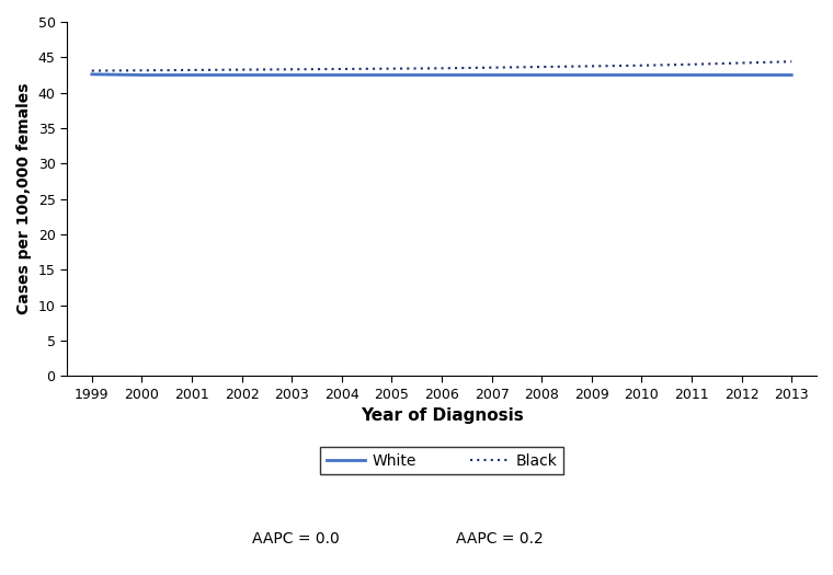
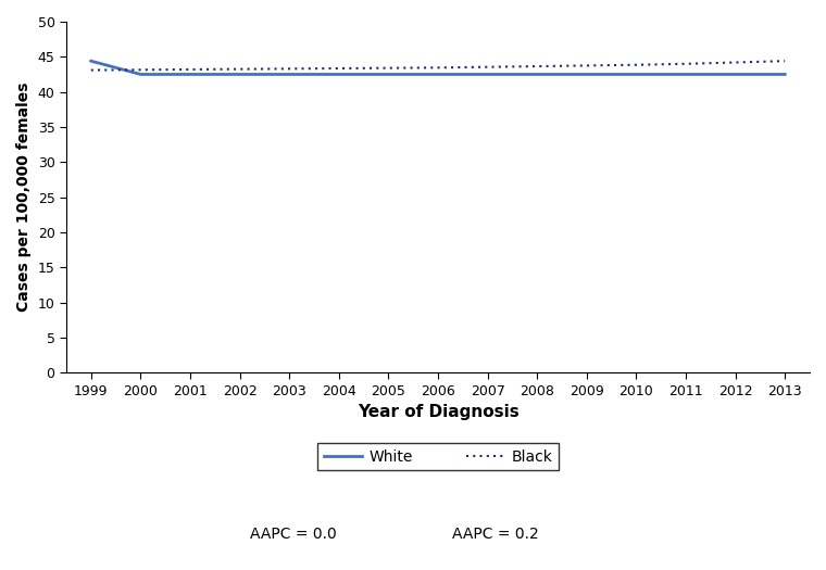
White/1999: 42.6 -> 44.4
